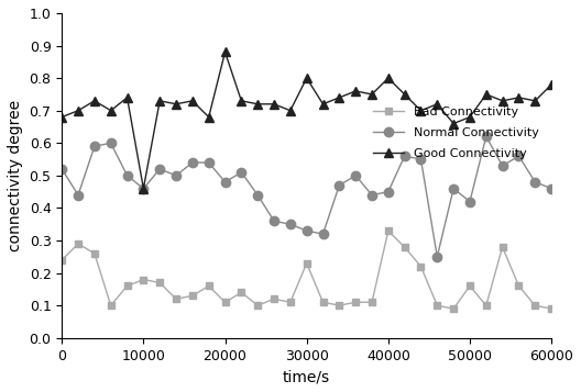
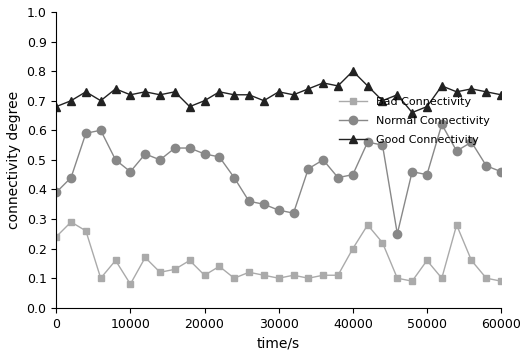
Normal Connectivity/0: 0.52 -> 0.39
Bad Connectivity/10000: 0.18 -> 0.08
Good Connectivity/10000: 0.46 -> 0.72
Normal Connectivity/20000: 0.48 -> 0.52
Good Connectivity/20000: 0.88 -> 0.70
Bad Connectivity/30000: 0.23 -> 0.10
Good Connectivity/30000: 0.80 -> 0.73
Bad Connectivity/40000: 0.33 -> 0.20
Normal Connectivity/50000: 0.42 -> 0.45
Good Connectivity/60000: 0.78 -> 0.72
